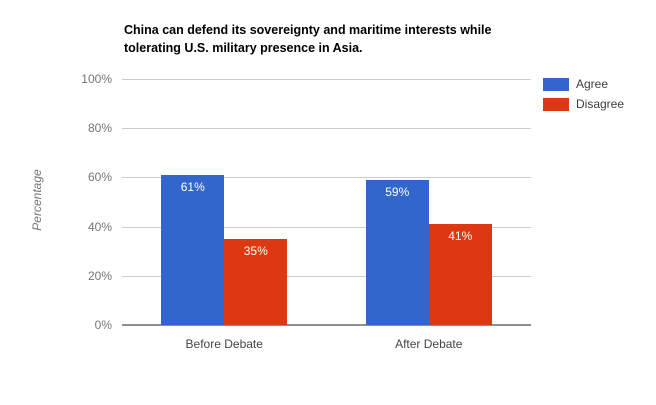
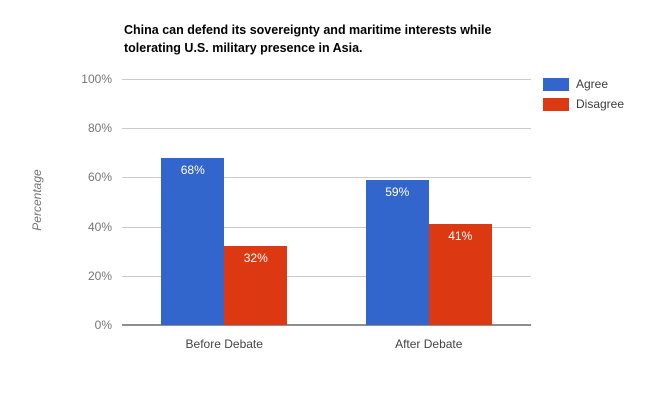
Agree/Before Debate: 61% -> 68%
Disagree/Before Debate: 35% -> 32%
